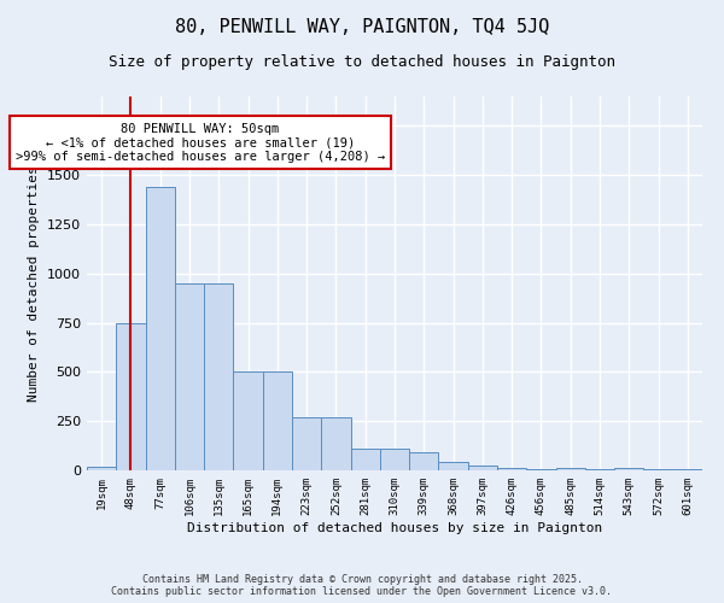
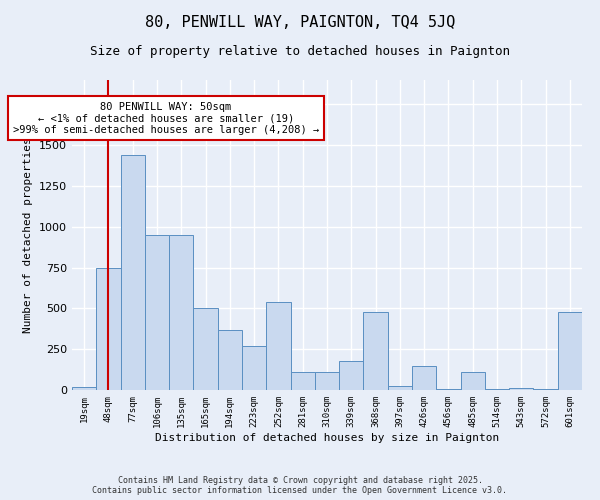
194sqm: 500 -> 370
252sqm: 270 -> 540
339sqm: 90 -> 180
368sqm: 40 -> 480
426sqm: 10 -> 150
485sqm: 20 -> 110
601sqm: 0 -> 480
